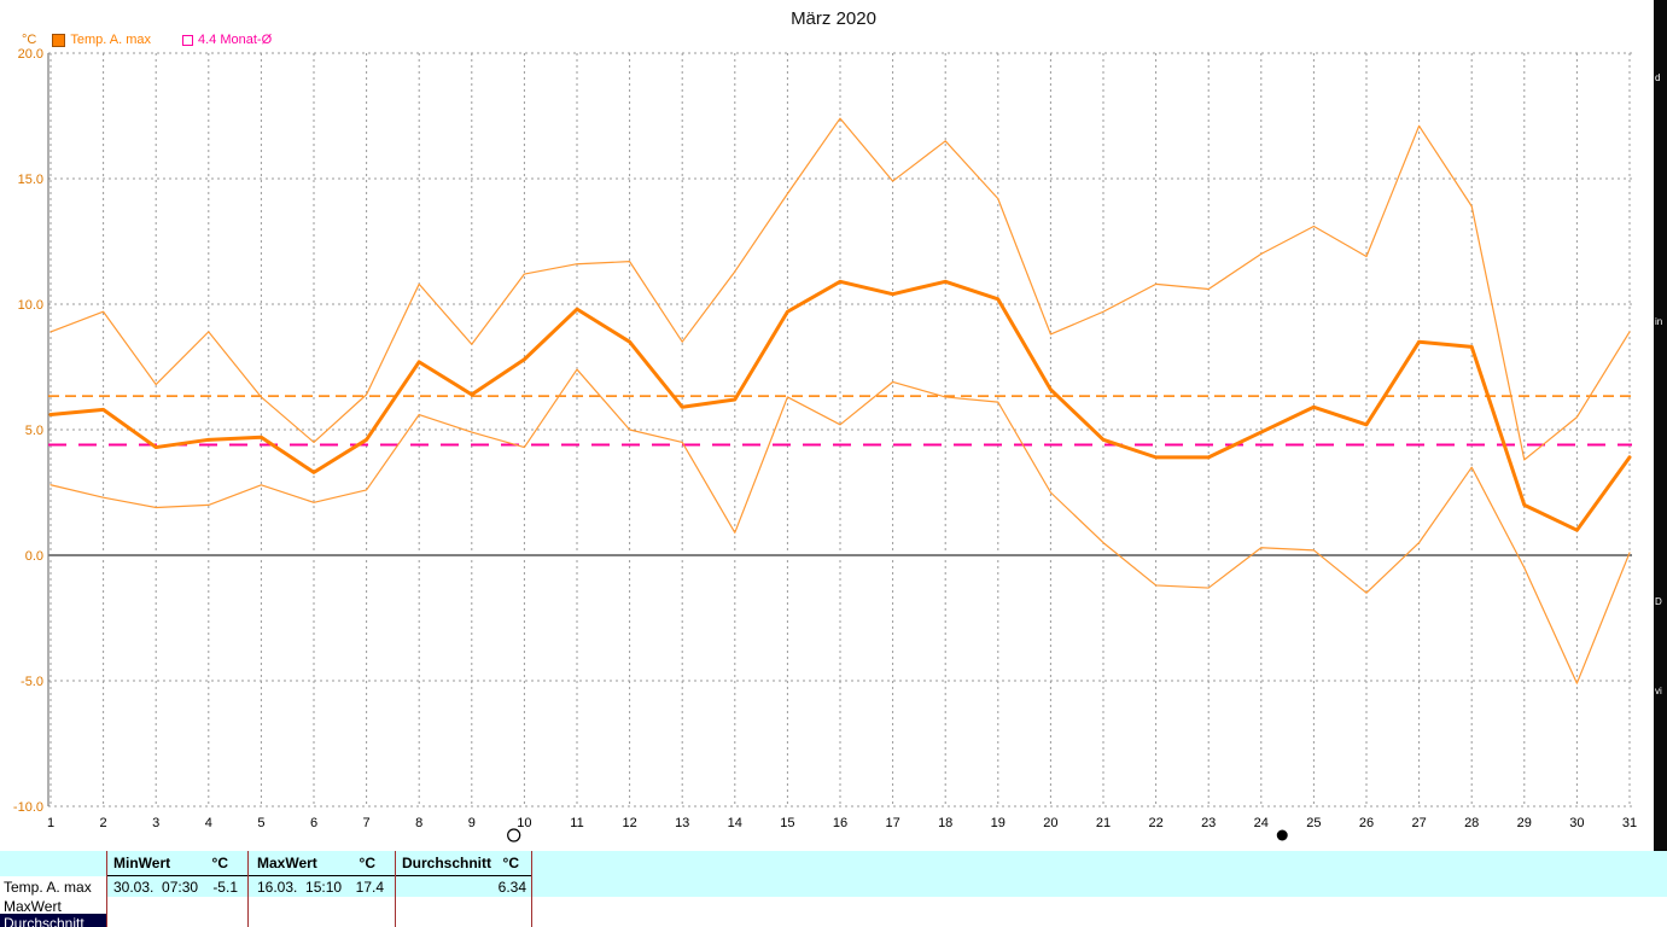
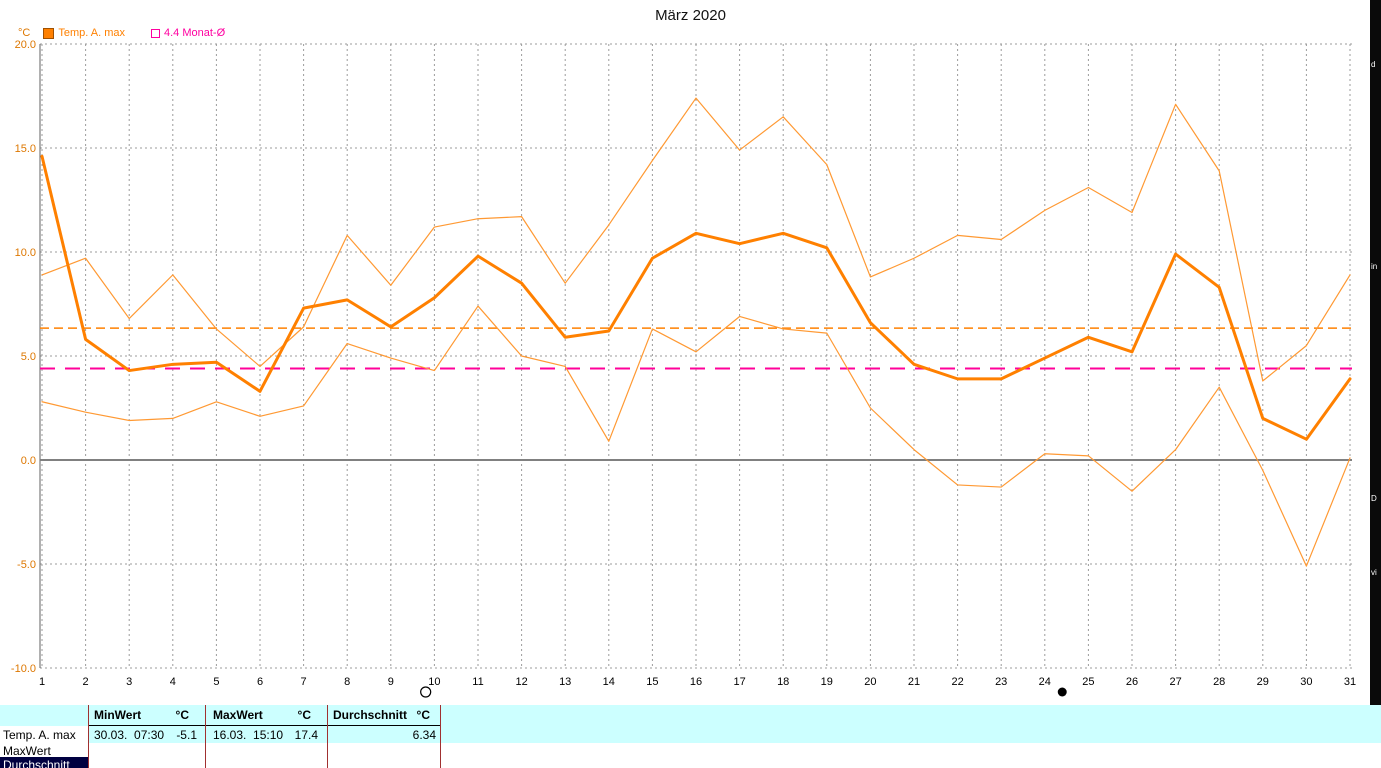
Temp. A. max/1: 5.6 -> 14.6
Temp. A. max/7: 4.6 -> 7.3
Temp. A. max/27: 8.5 -> 9.9
